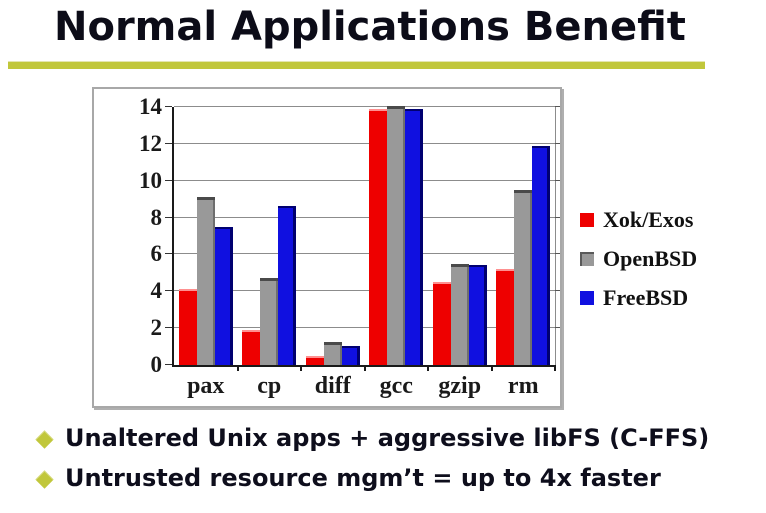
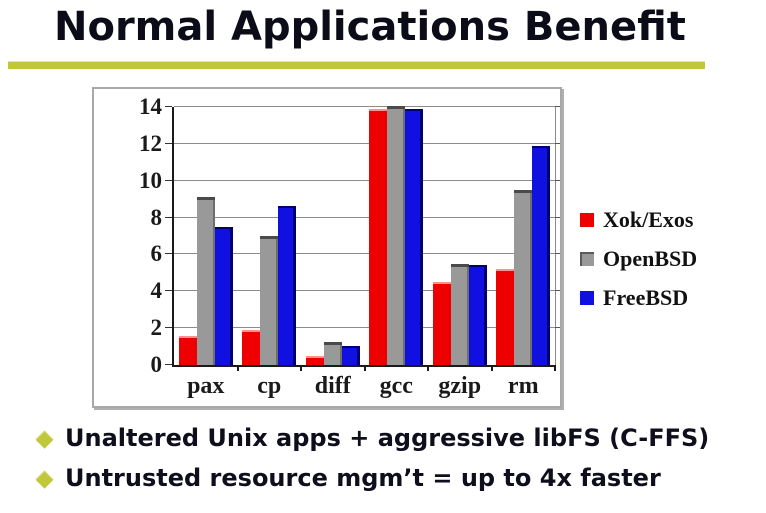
Xok/Exos/pax: 4.1 -> 1.6
OpenBSD/cp: 4.7 -> 7.0
